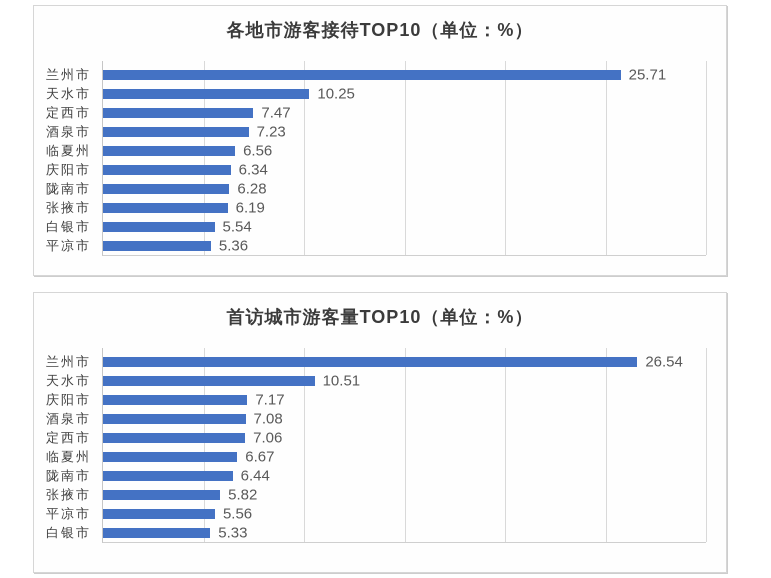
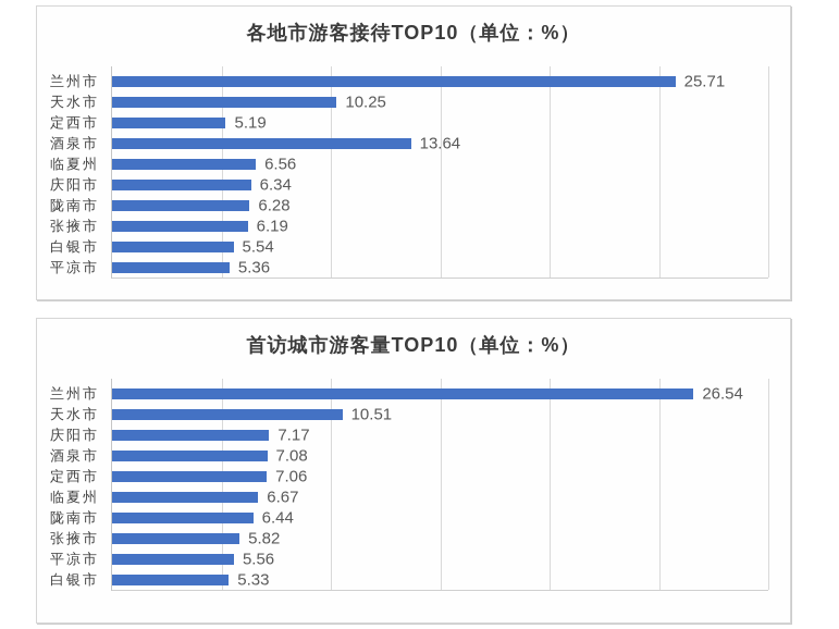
各地市游客接待TOP10（单位：%）/定西市: 7.47 -> 5.19
各地市游客接待TOP10（单位：%）/酒泉市: 7.23 -> 13.64
